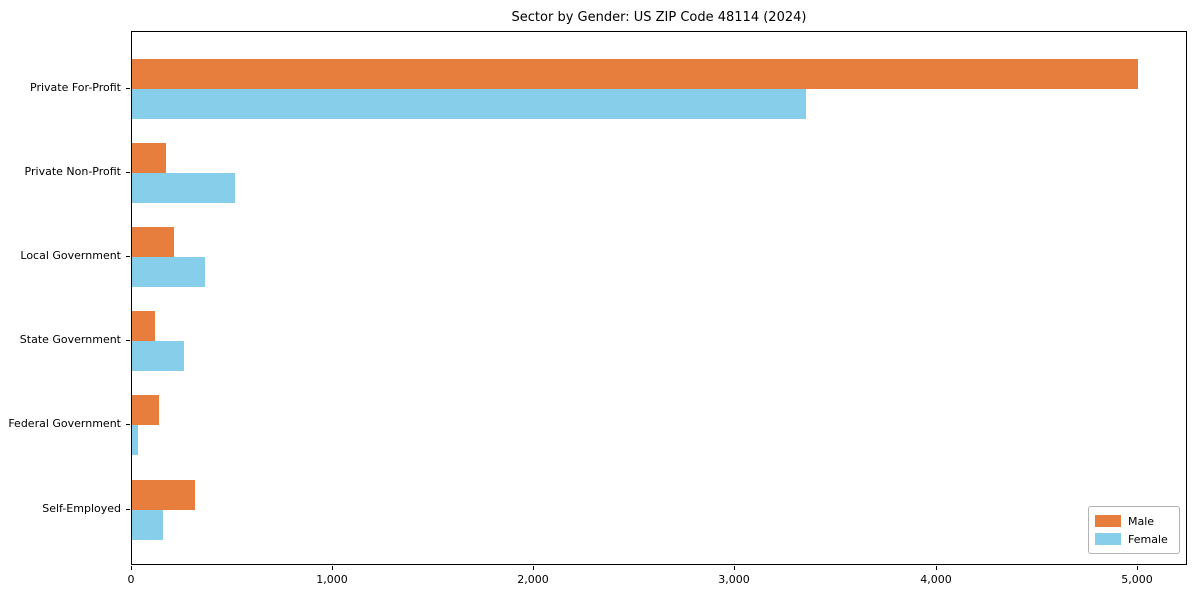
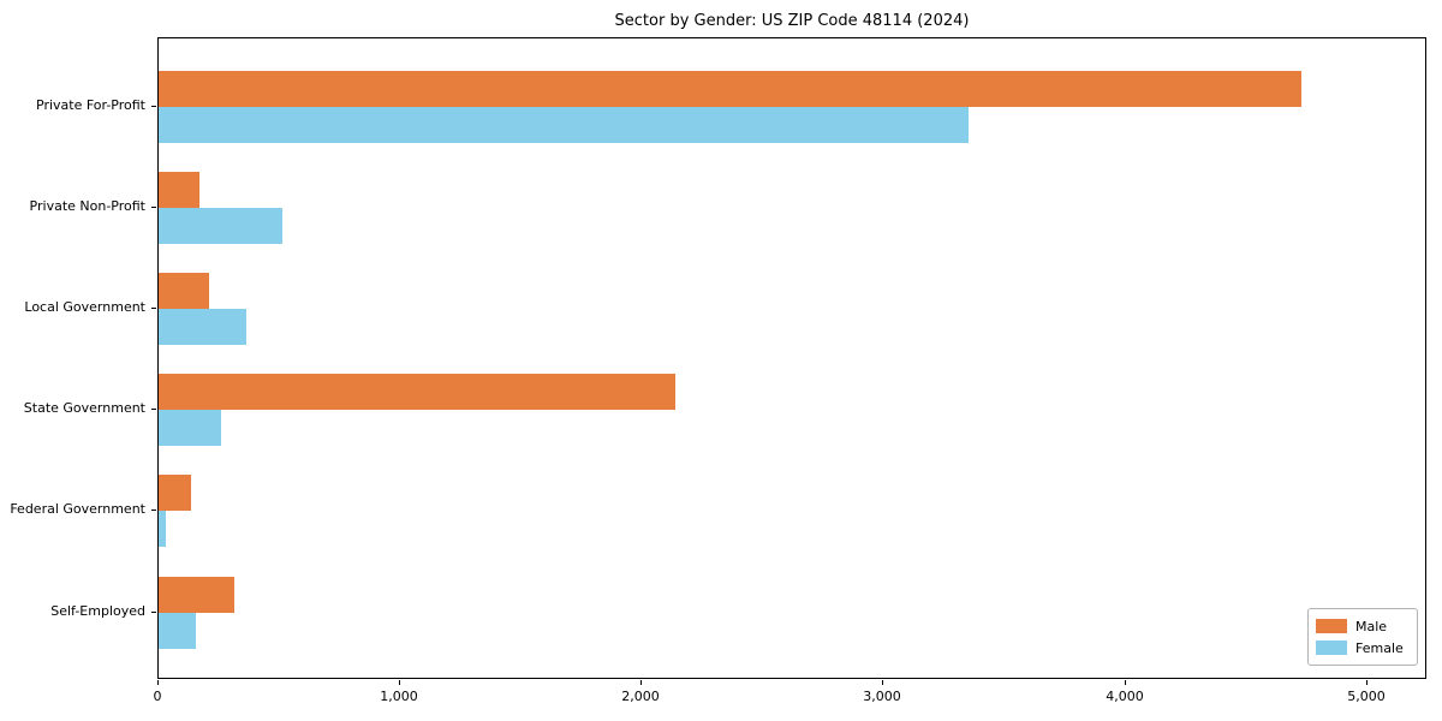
Male/Private For-Profit: 5000 -> 4730
Male/State Government: 120 -> 2140
